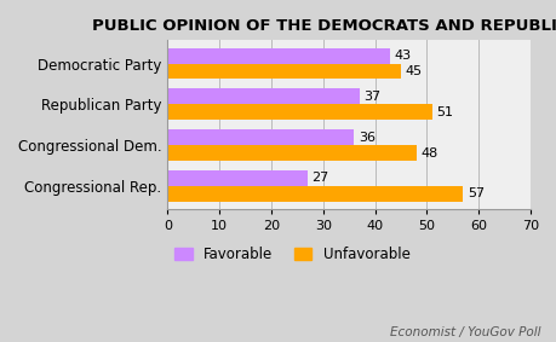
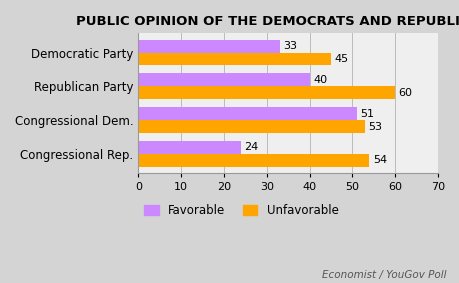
Favorable/Democratic Party: 43 -> 33
Favorable/Republican Party: 37 -> 40
Unfavorable/Republican Party: 51 -> 60
Favorable/Congressional Dem.: 36 -> 51
Unfavorable/Congressional Dem.: 48 -> 53
Favorable/Congressional Rep.: 27 -> 24
Unfavorable/Congressional Rep.: 57 -> 54
